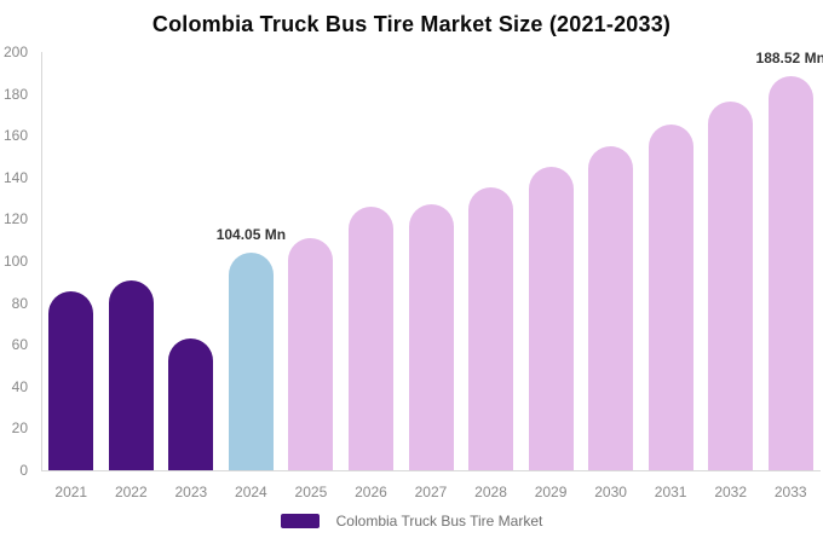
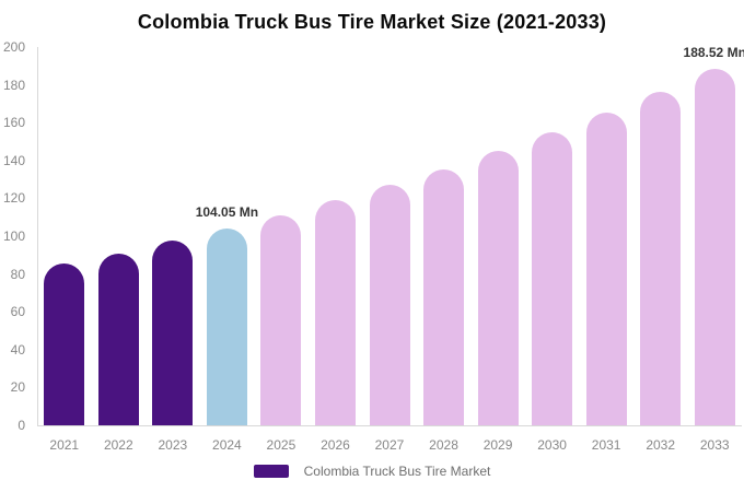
2023: 63 -> 97
2026: 126 -> 119
